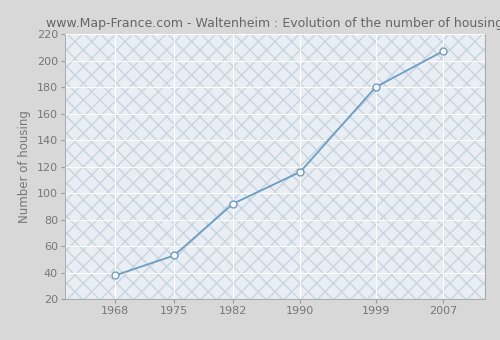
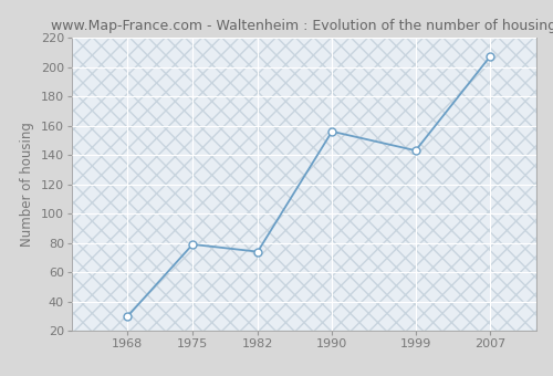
1968: 38 -> 30
1975: 53 -> 79
1982: 92 -> 74
1990: 116 -> 156
1999: 180 -> 143
